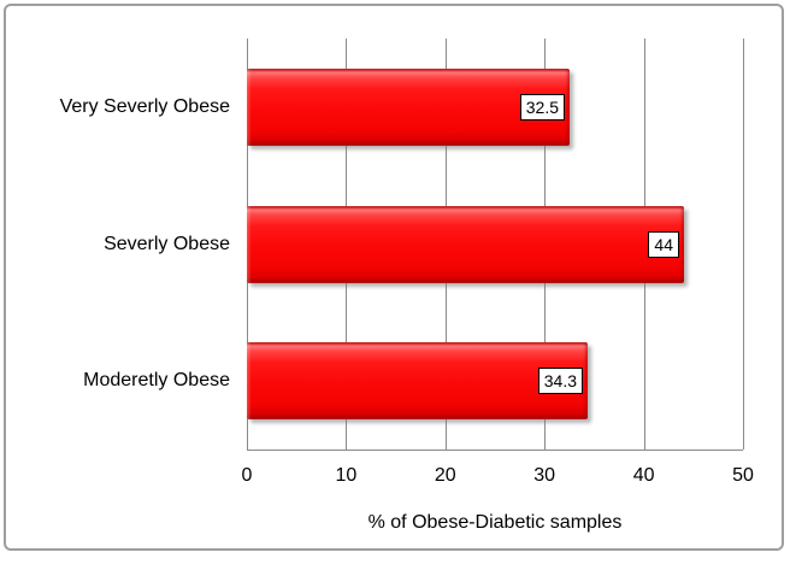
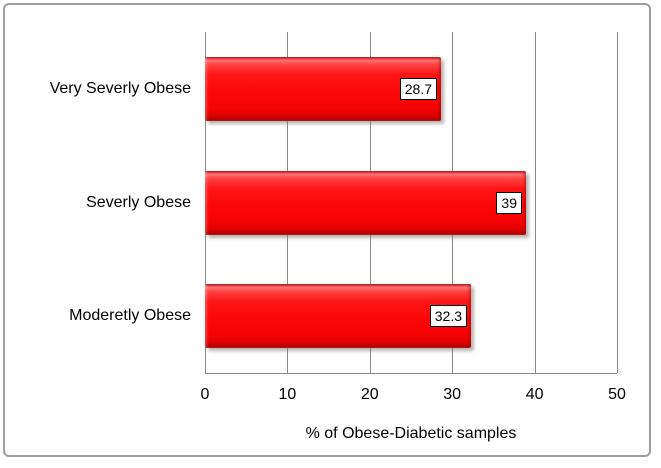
Very Severly Obese: 32.5 -> 28.7
Severly Obese: 44 -> 39
Moderetly Obese: 34.3 -> 32.3
